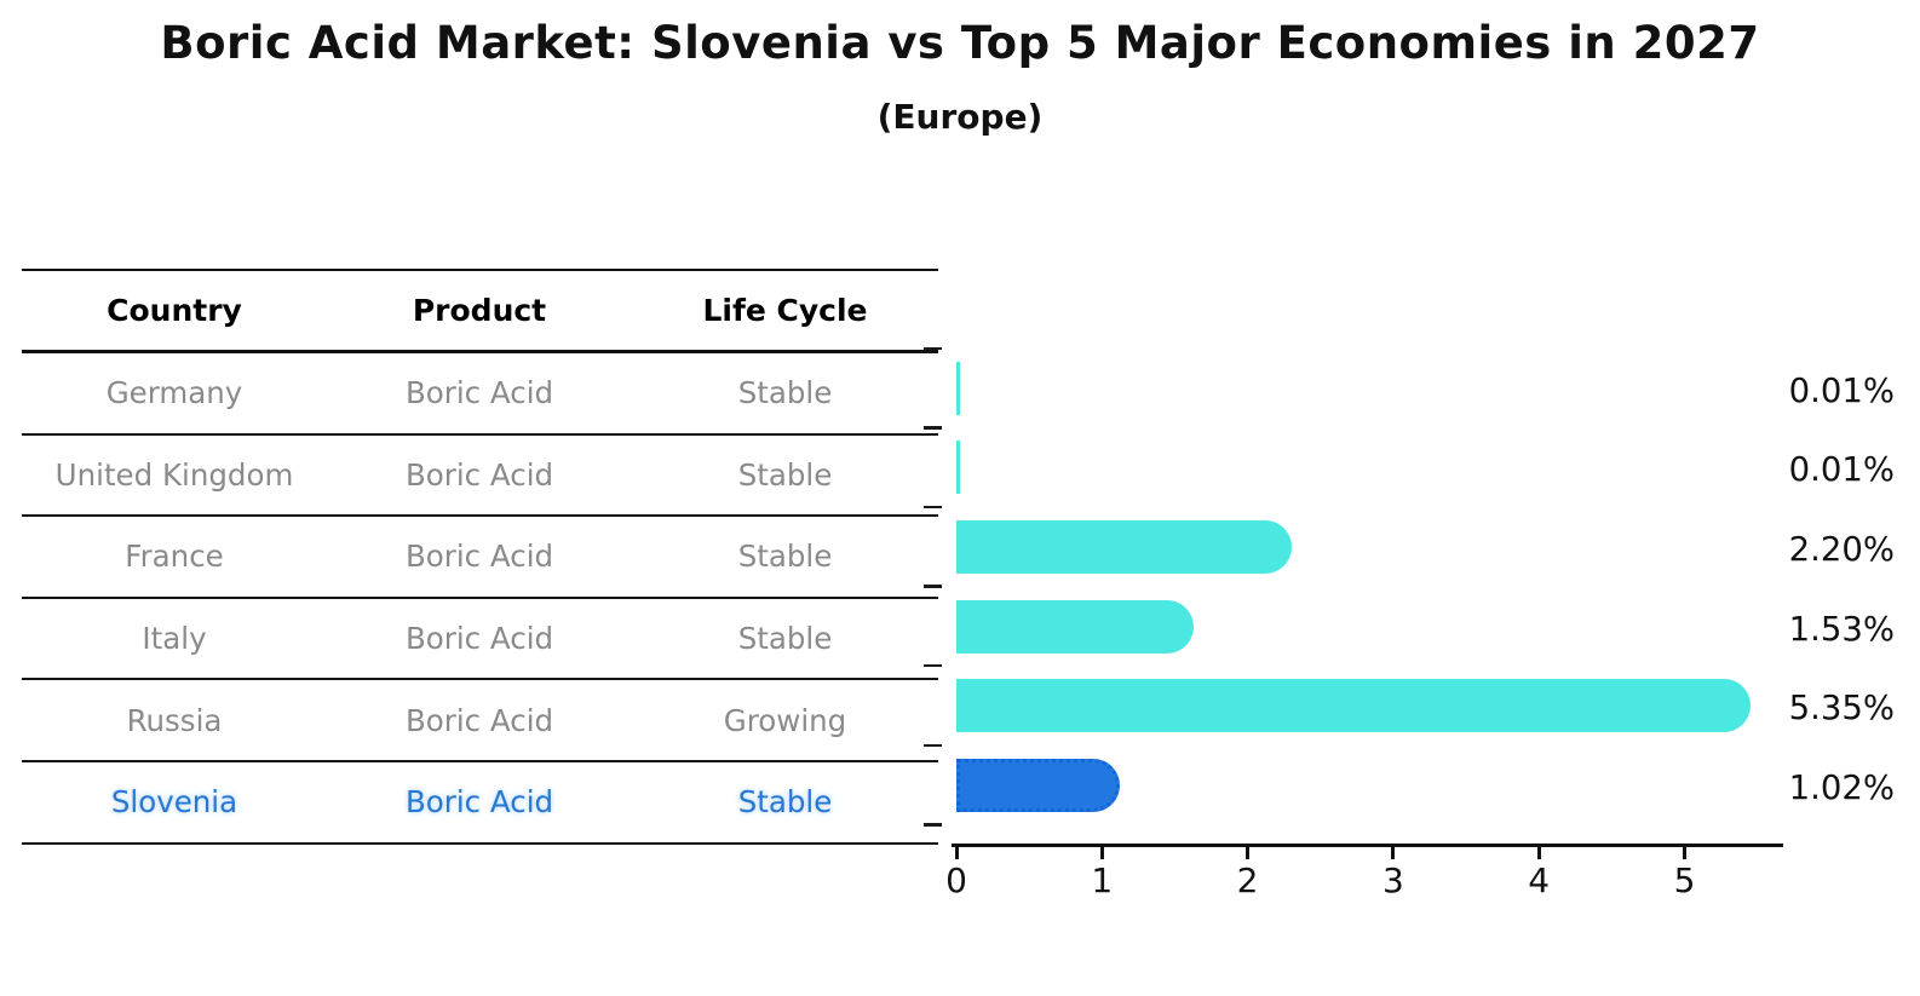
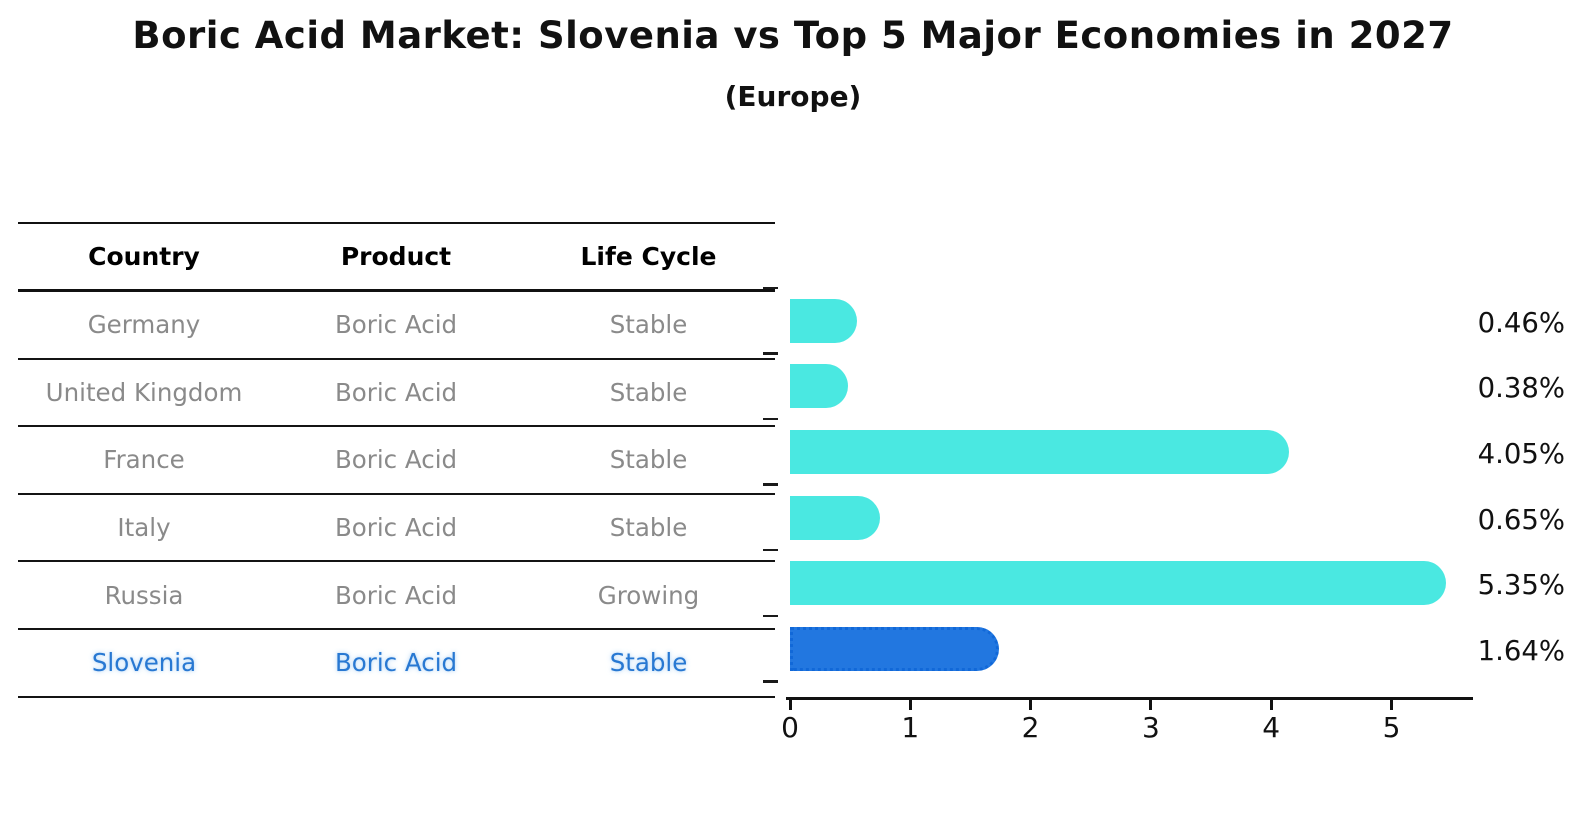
Germany: 0.01% -> 0.46%
United Kingdom: 0.01% -> 0.38%
France: 2.20% -> 4.05%
Italy: 1.53% -> 0.65%
Slovenia: 1.02% -> 1.64%
